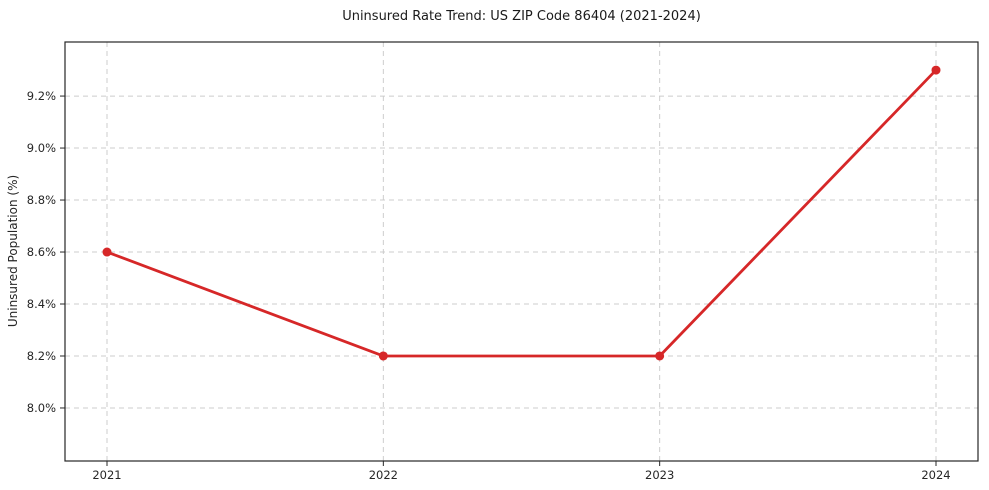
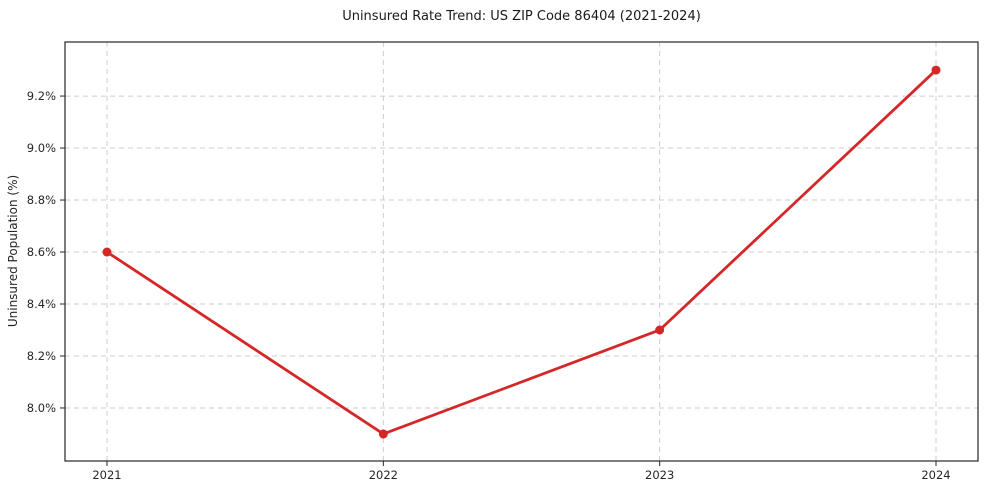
2022: 8.2% -> 7.9%
2023: 8.2% -> 8.3%
